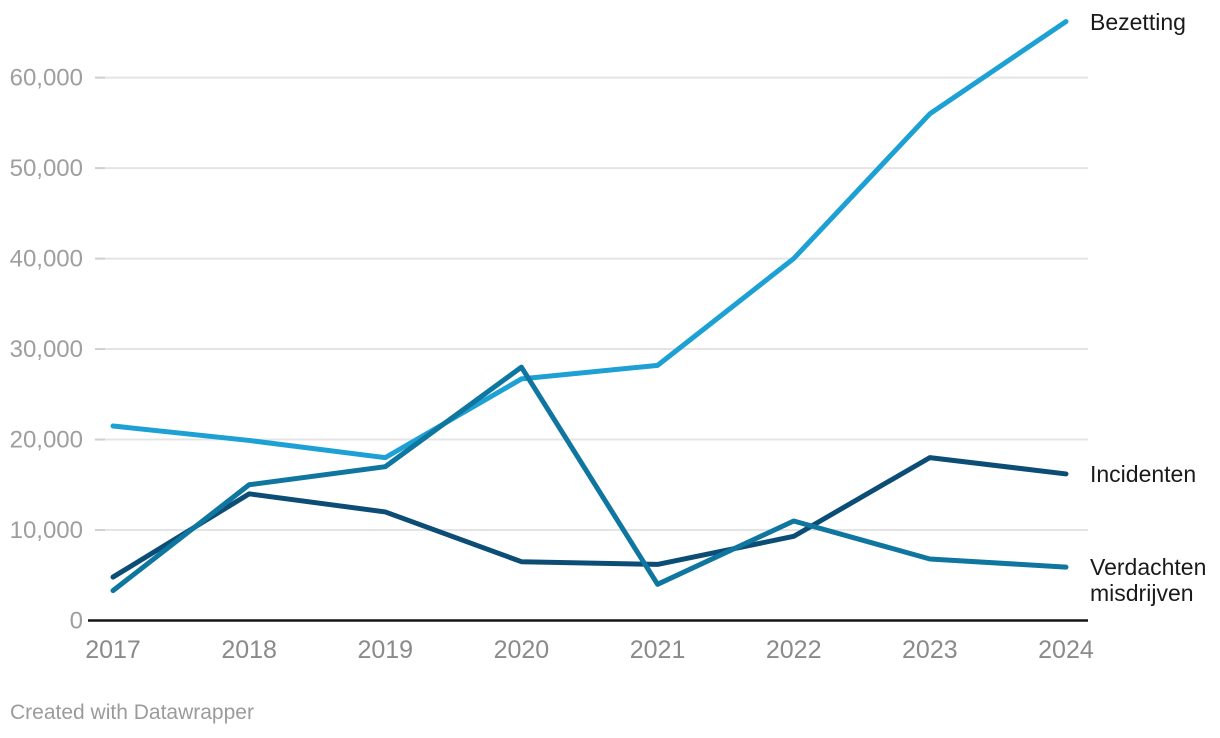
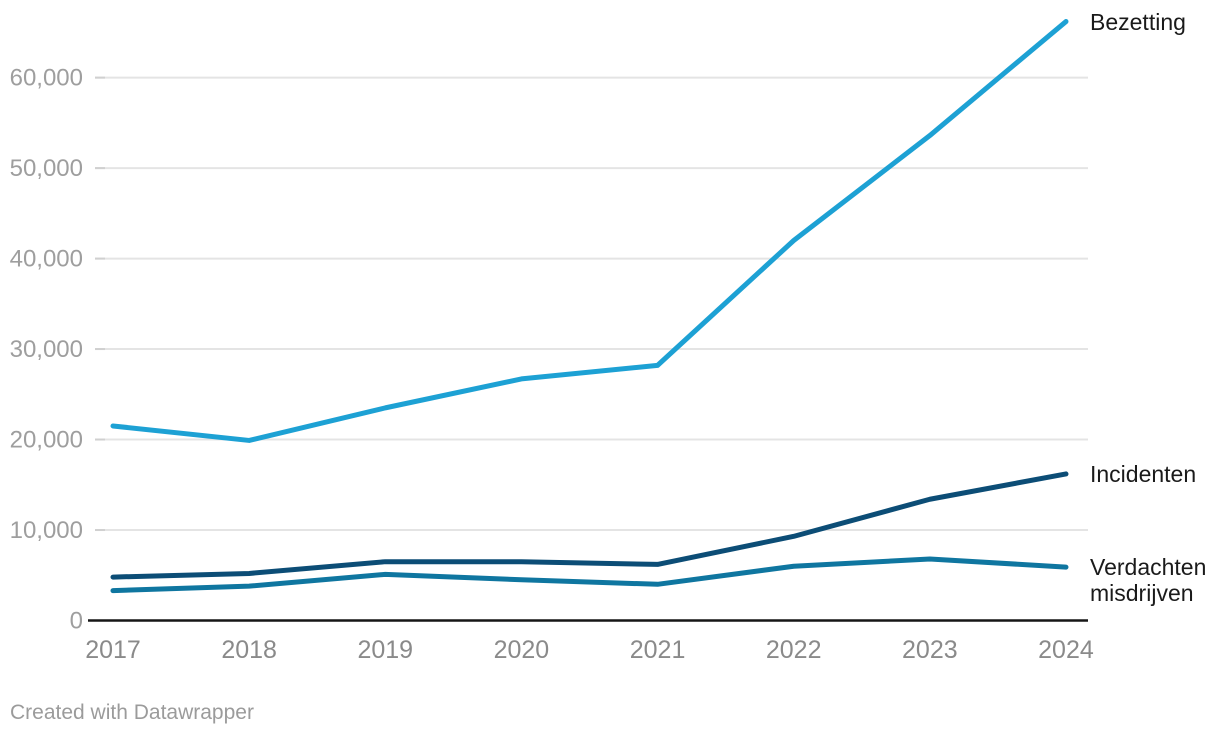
Incidenten/2018: 14000 -> 5000
Verdachten misdrijven/2018: 15000 -> 4000
Bezetting/2019: 18000 -> 24000
Incidenten/2019: 12000 -> 6000
Verdachten misdrijven/2019: 17000 -> 5000
Verdachten misdrijven/2020: 28000 -> 4000
Bezetting/2022: 40000 -> 42000
Verdachten misdrijven/2022: 11000 -> 6000
Bezetting/2023: 56000 -> 54000
Incidenten/2023: 18000 -> 13000
